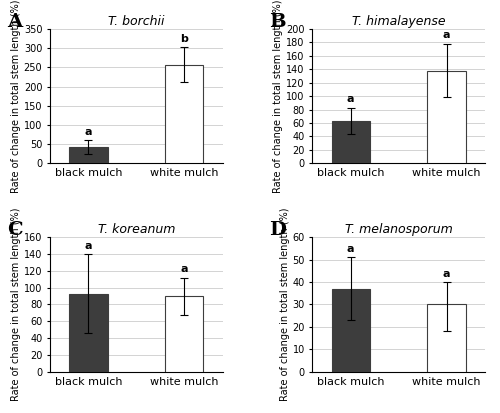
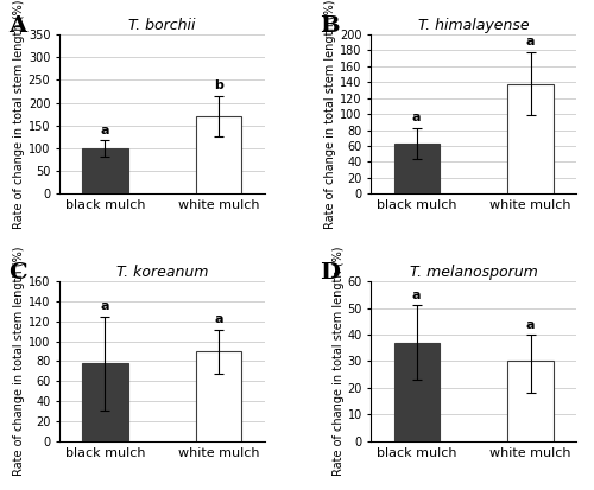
T. borchii/black mulch: 43 -> 100
T. borchii/white mulch: 257 -> 170
T. koreanum/black mulch: 93 -> 78
